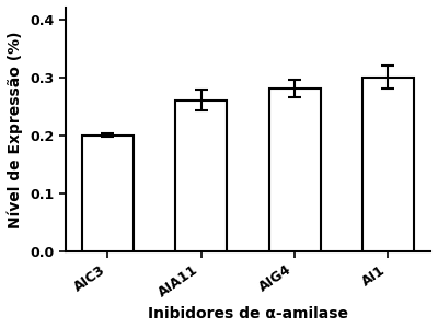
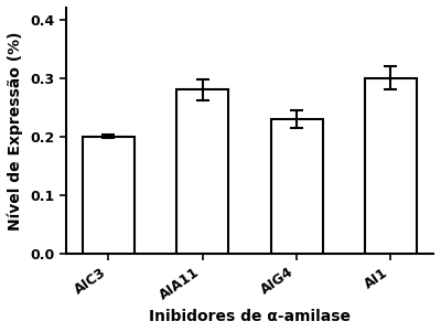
AIA11: 0.26 -> 0.28
AIG4: 0.28 -> 0.23
